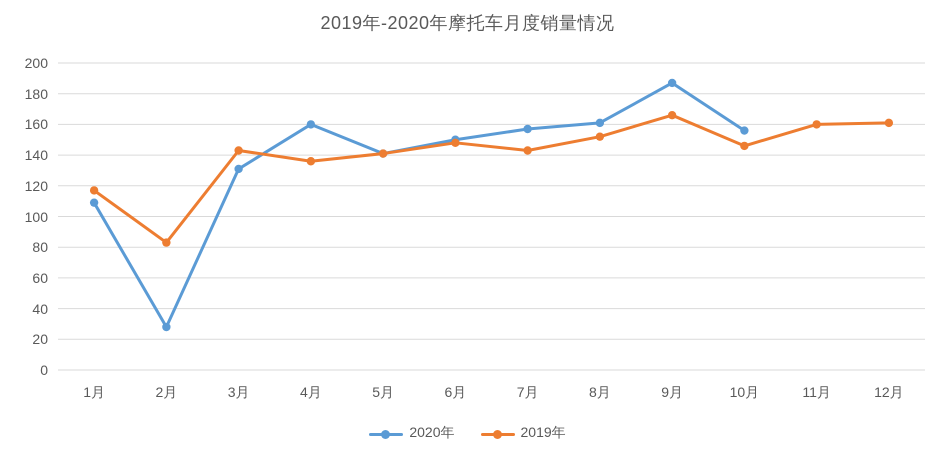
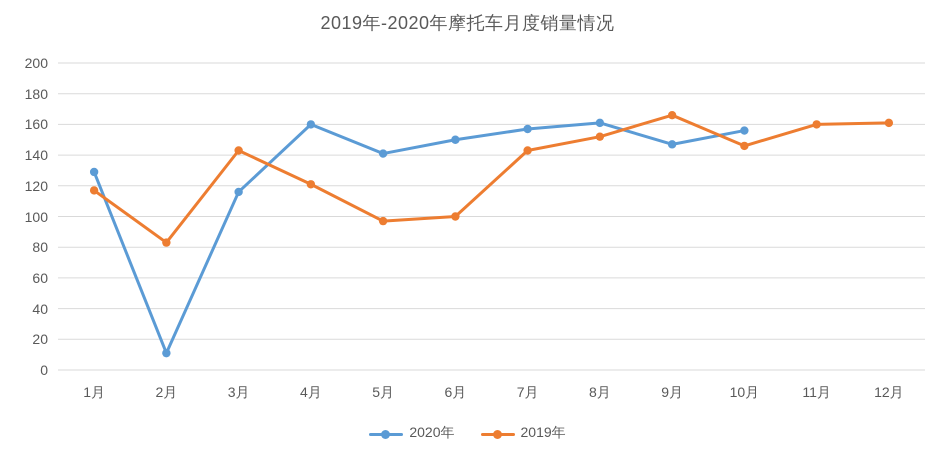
2020年/1月: 109 -> 129
2020年/2月: 28 -> 11
2020年/3月: 131 -> 116
2019年/4月: 136 -> 121
2019年/5月: 141 -> 97
2019年/6月: 148 -> 100
2020年/9月: 187 -> 147
